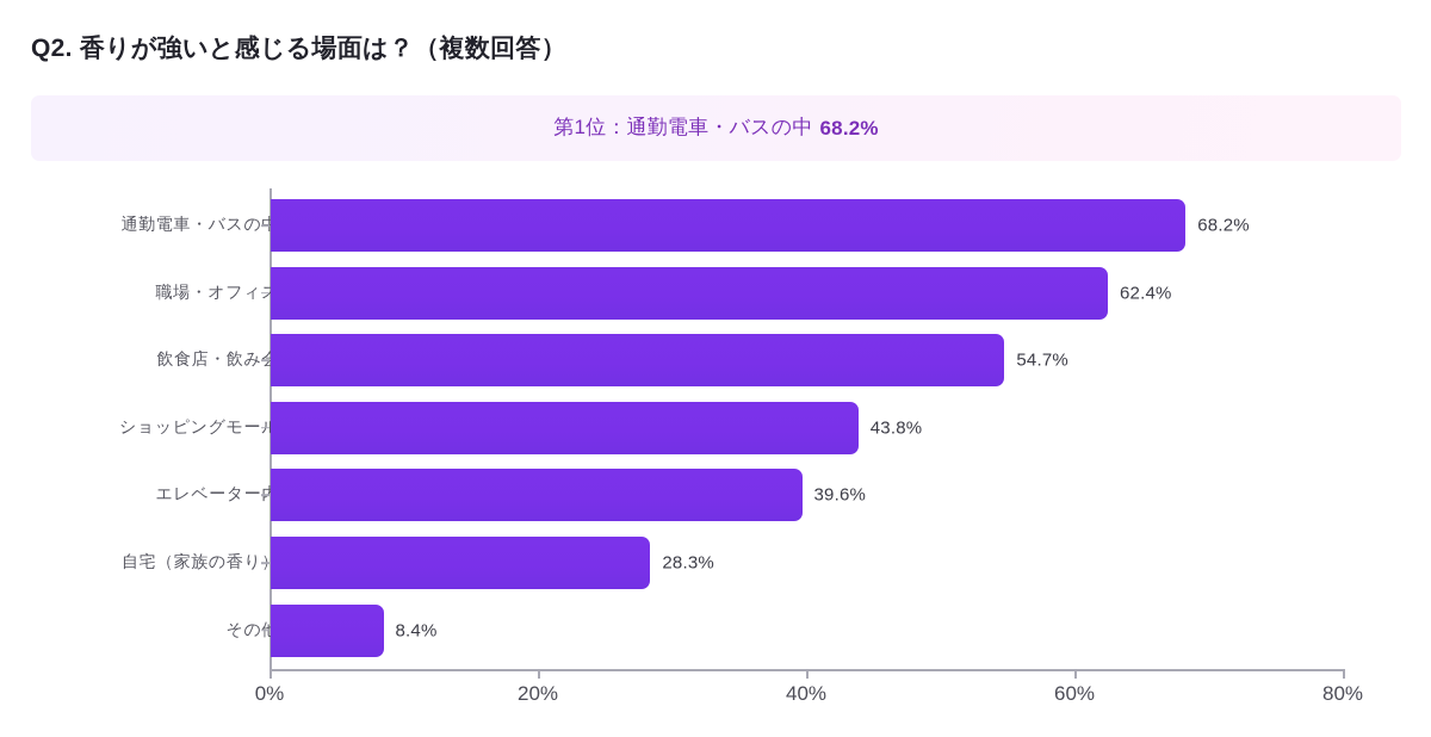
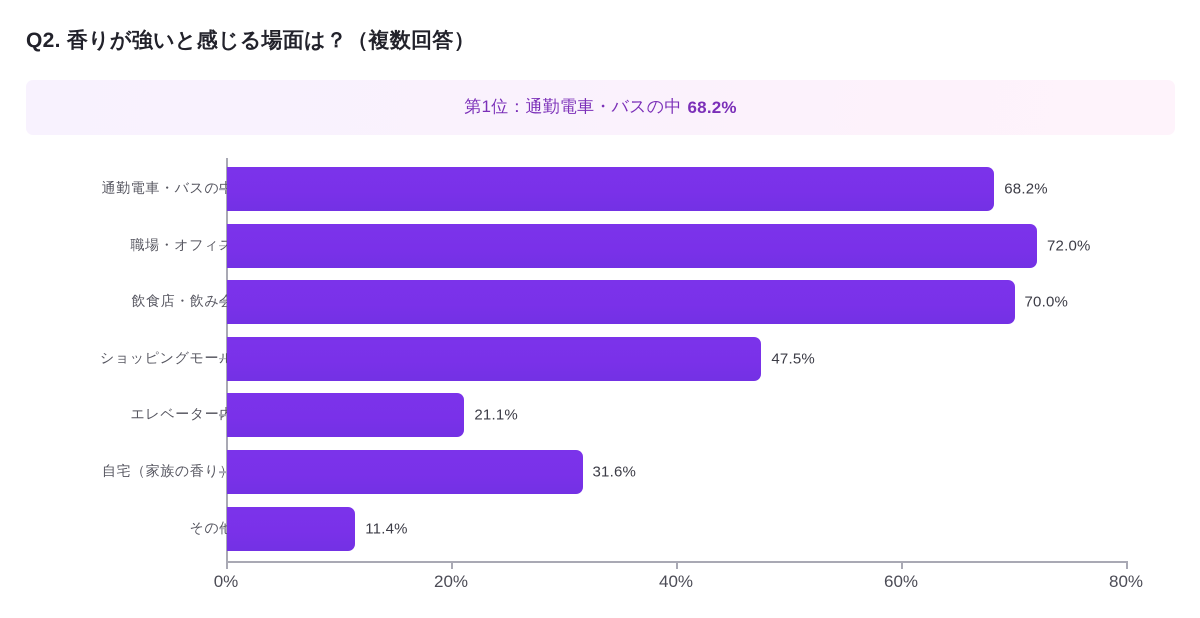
職場・オフィス: 62.4% -> 72.0%
飲食店・飲み会: 54.7% -> 70.0%
ショッピングモール: 43.8% -> 47.5%
エレベーター内: 39.6% -> 21.1%
自宅（家族の香り）: 28.3% -> 31.6%
その他: 8.4% -> 11.4%
